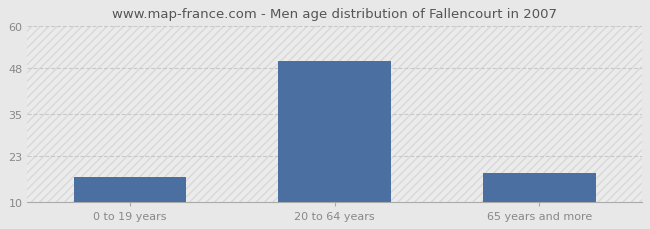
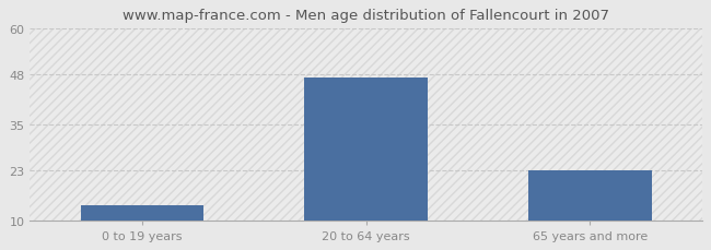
0 to 19 years: 17 -> 14
20 to 64 years: 50 -> 47
65 years and more: 18 -> 23
